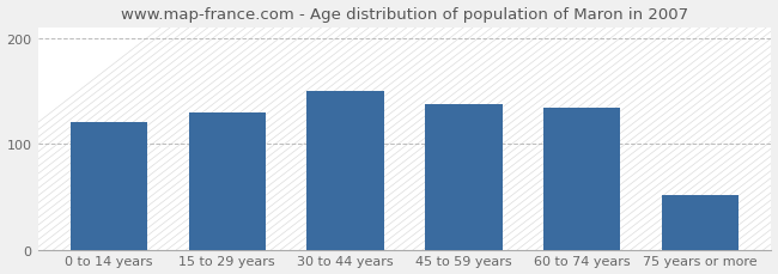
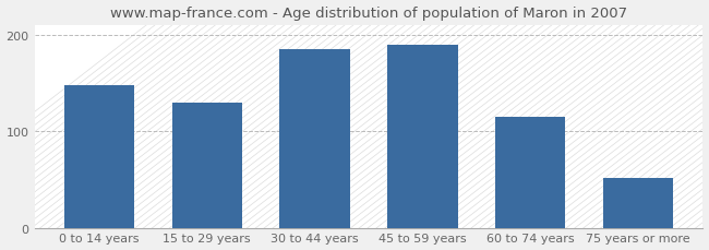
0 to 14 years: 120 -> 148
30 to 44 years: 150 -> 185
45 to 59 years: 138 -> 190
60 to 74 years: 134 -> 115
